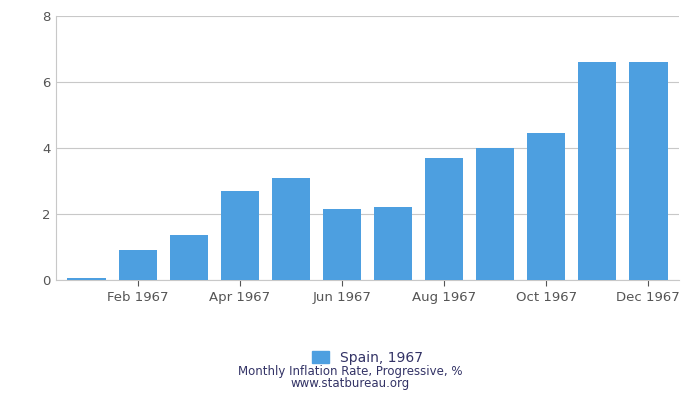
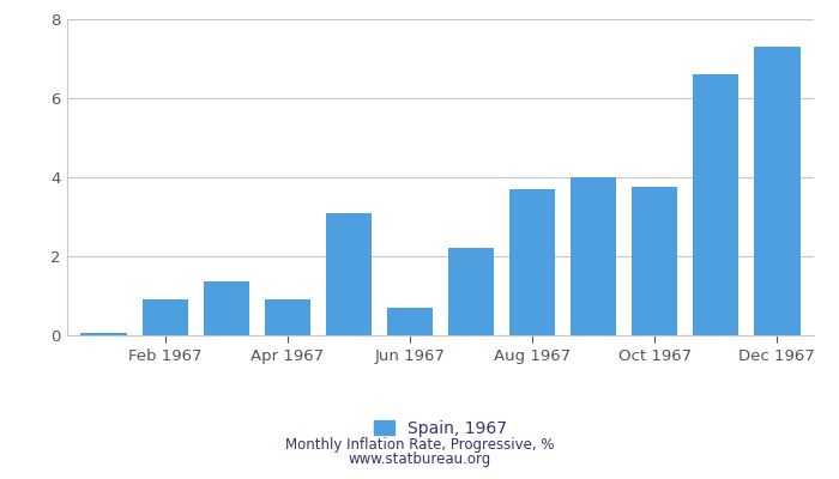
Apr 1967: 2.70 -> 0.90
Jun 1967: 2.15 -> 0.70
Oct 1967: 4.45 -> 3.75
Dec 1967: 6.60 -> 7.30
